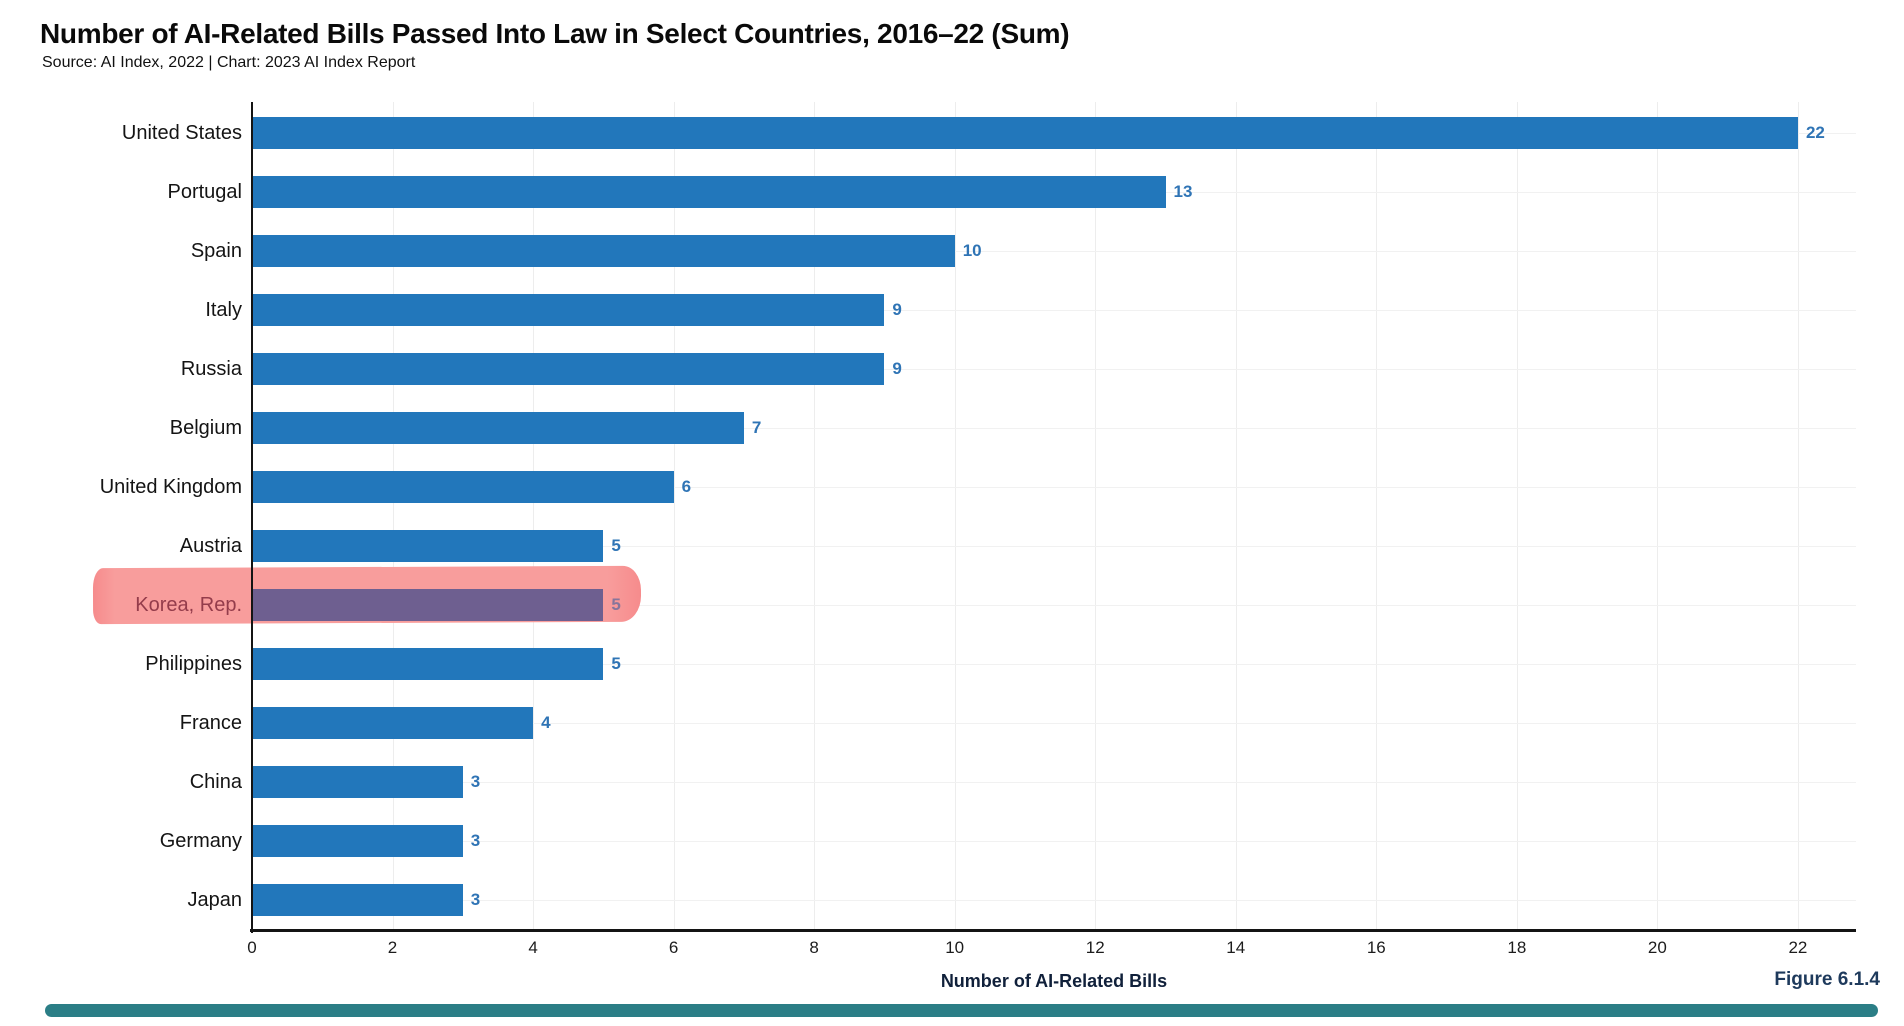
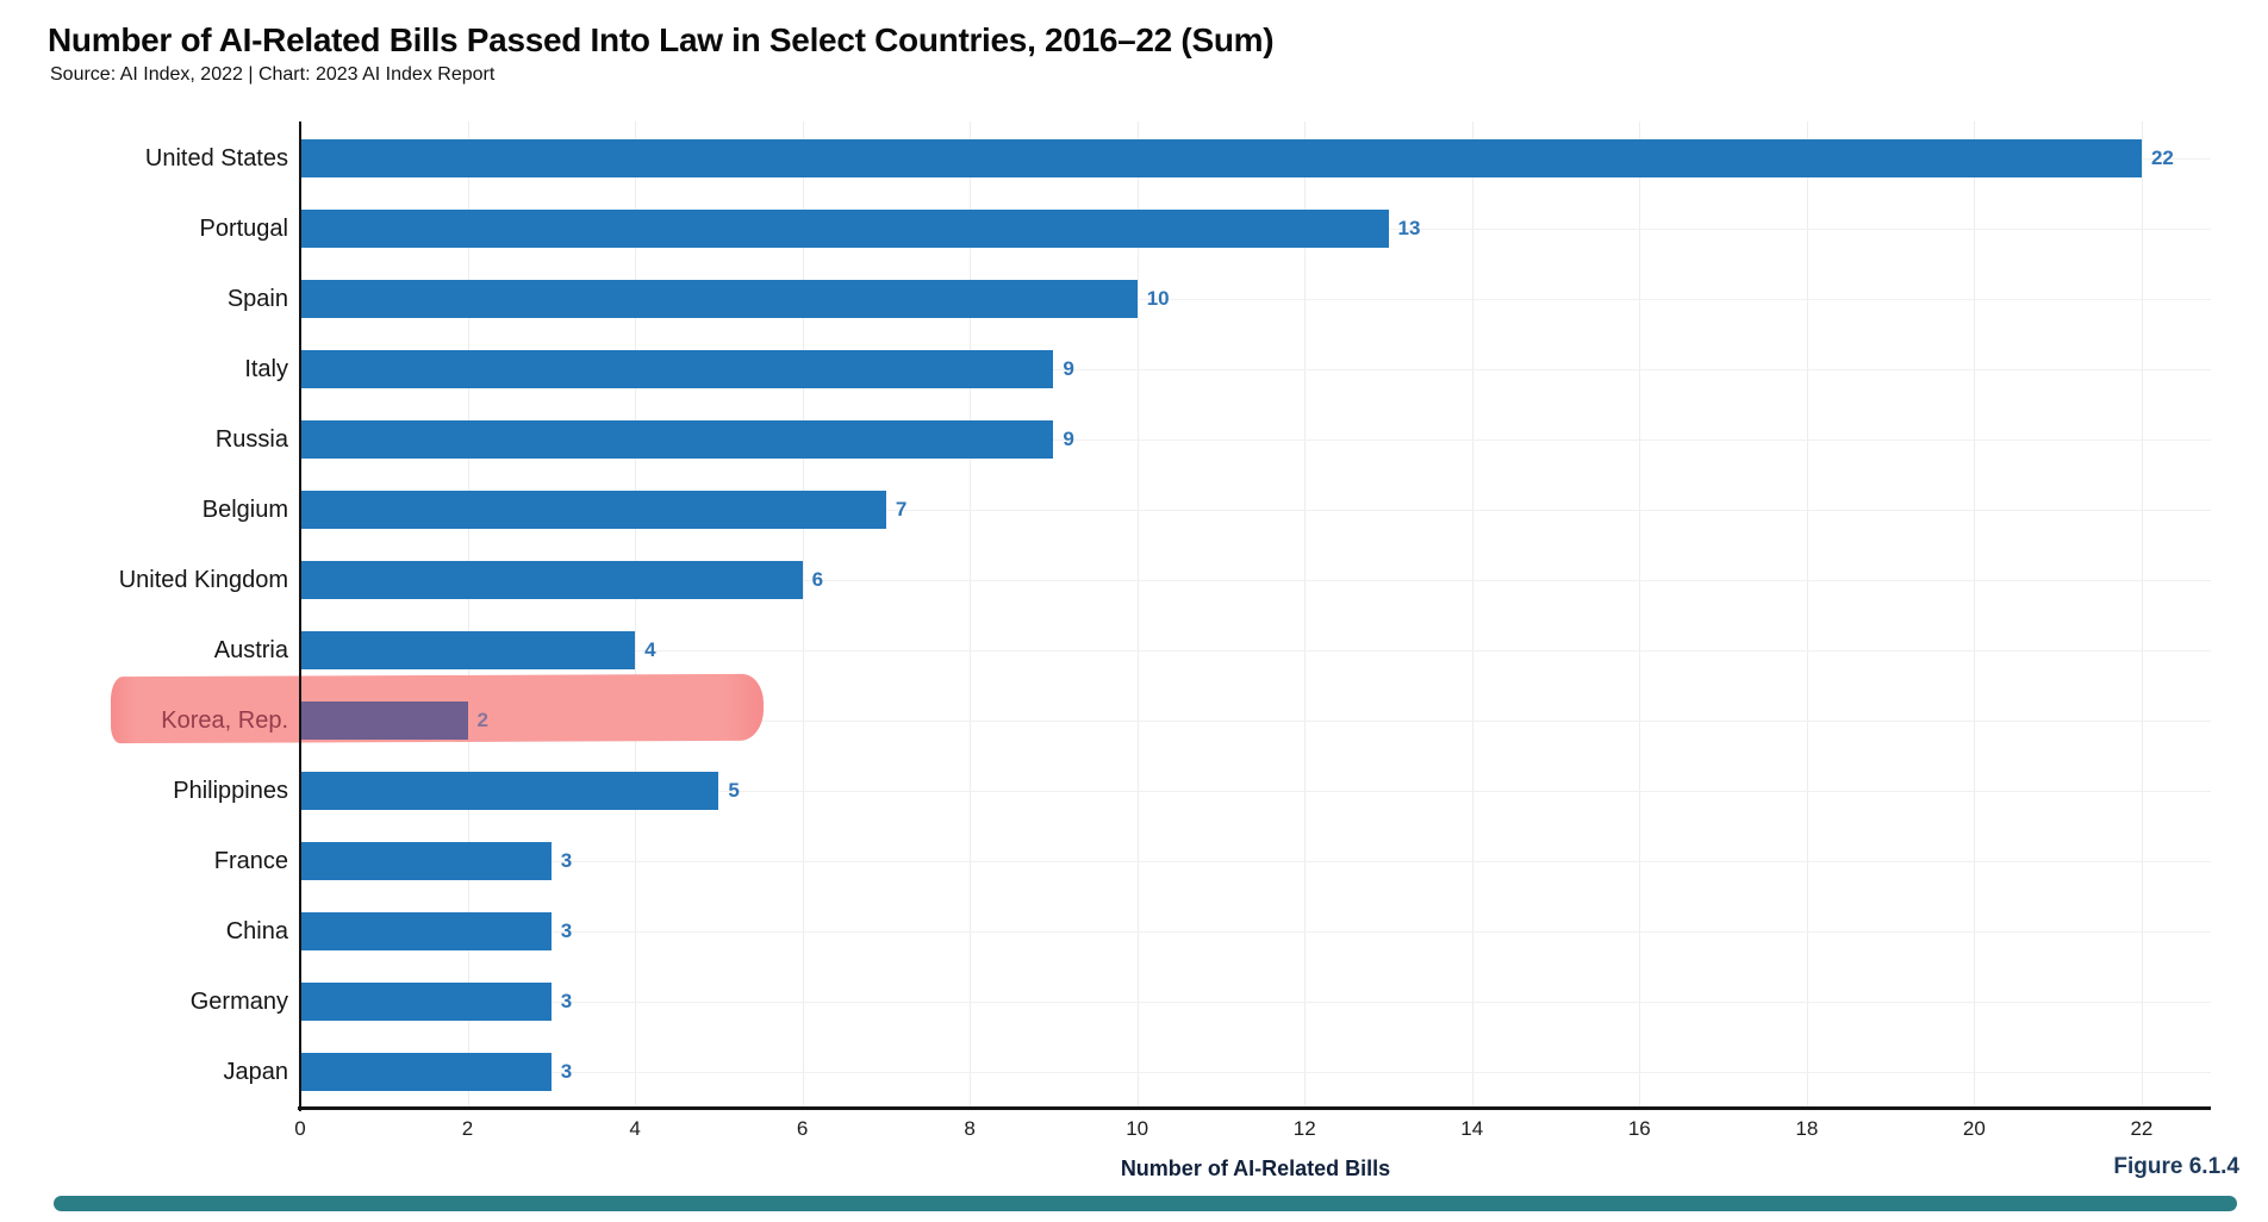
Austria: 5 -> 4
Korea, Rep.: 5 -> 2
France: 4 -> 3
